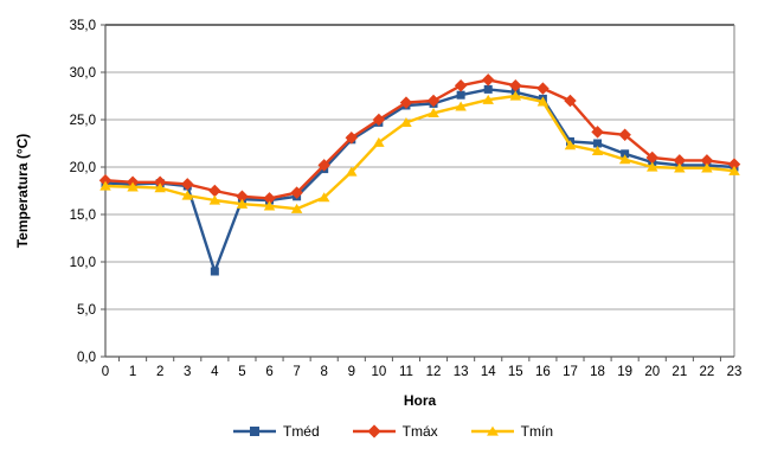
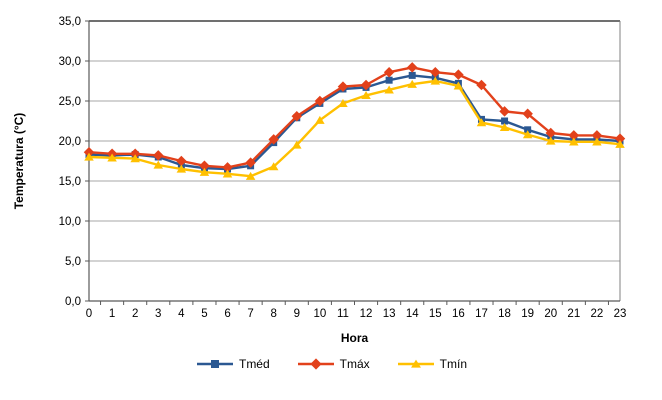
Tméd/4: 9 -> 17
